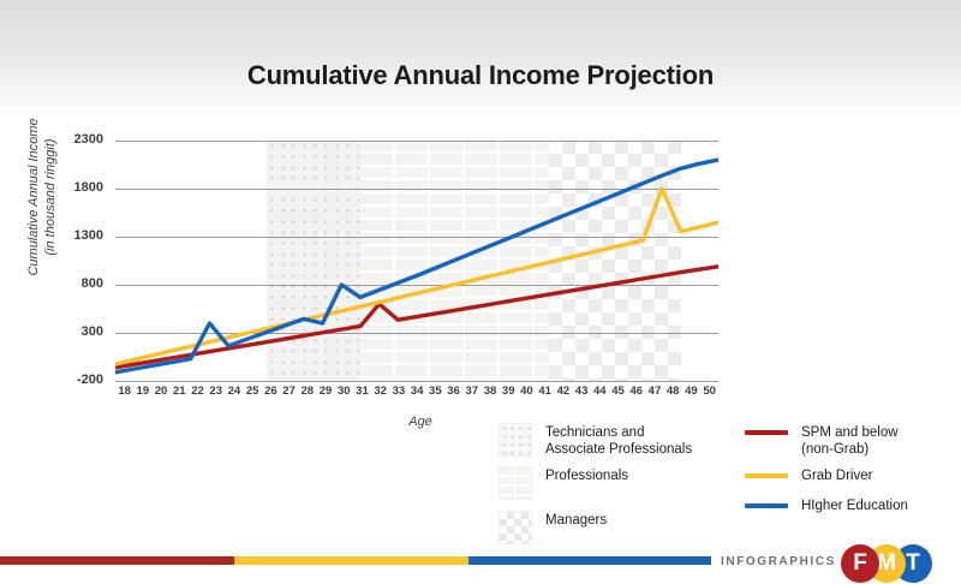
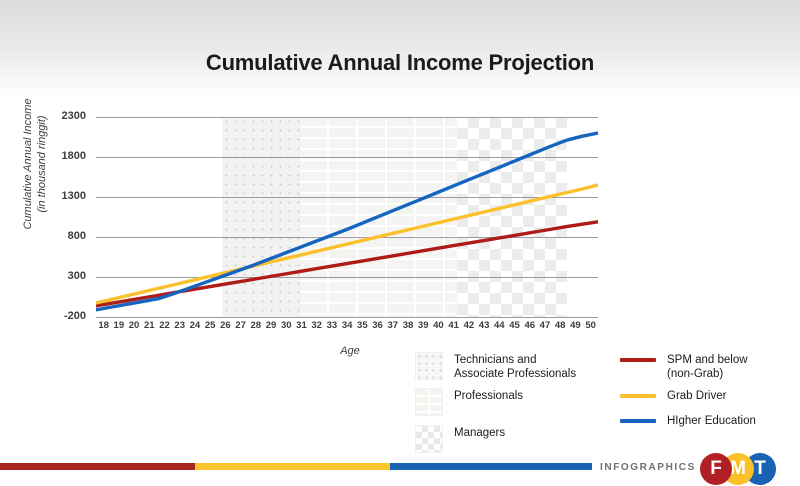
HIgher Education/23: 400 -> 100
HIgher Education/29: 400 -> 500
HIgher Education/30: 800 -> 600
SPM and below (non-Grab)/32: 600 -> 400
Grab Driver/47: 1800 -> 1300
